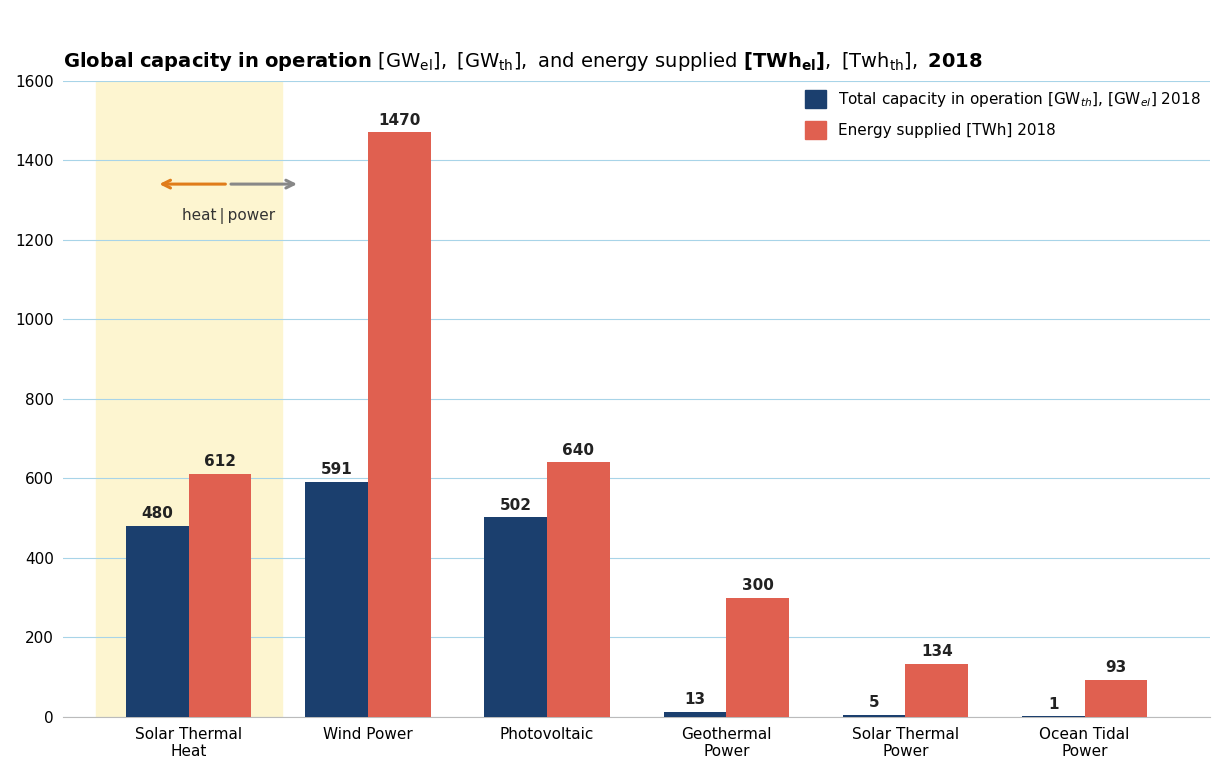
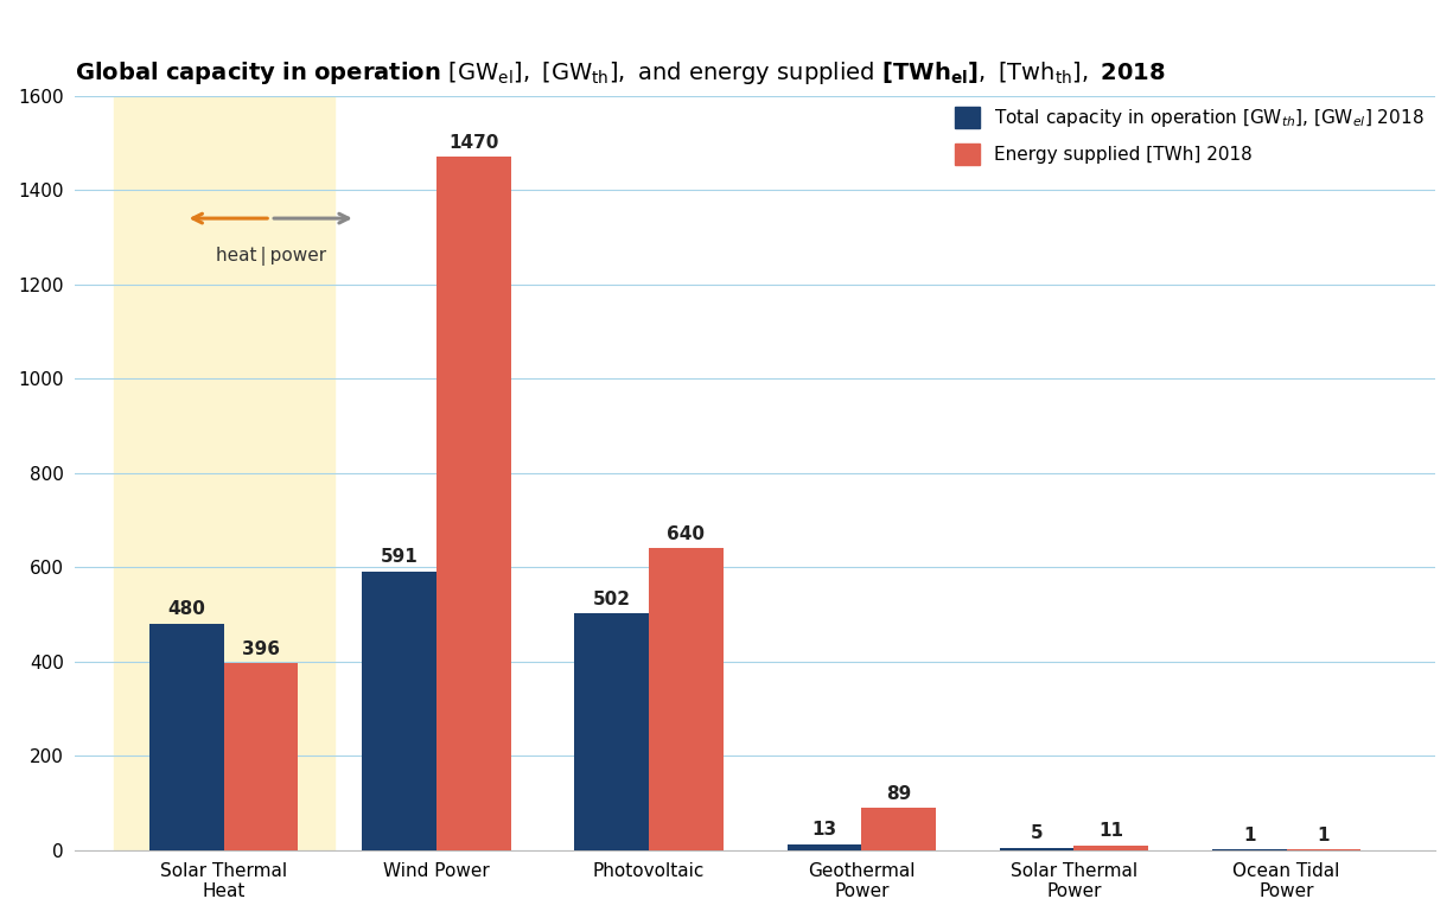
Energy supplied [TWh] 2018/Solar Thermal Heat: 612 -> 396
Energy supplied [TWh] 2018/Geothermal Power: 300 -> 89
Energy supplied [TWh] 2018/Solar Thermal Power: 134 -> 11
Energy supplied [TWh] 2018/Ocean Tidal Power: 93 -> 1
